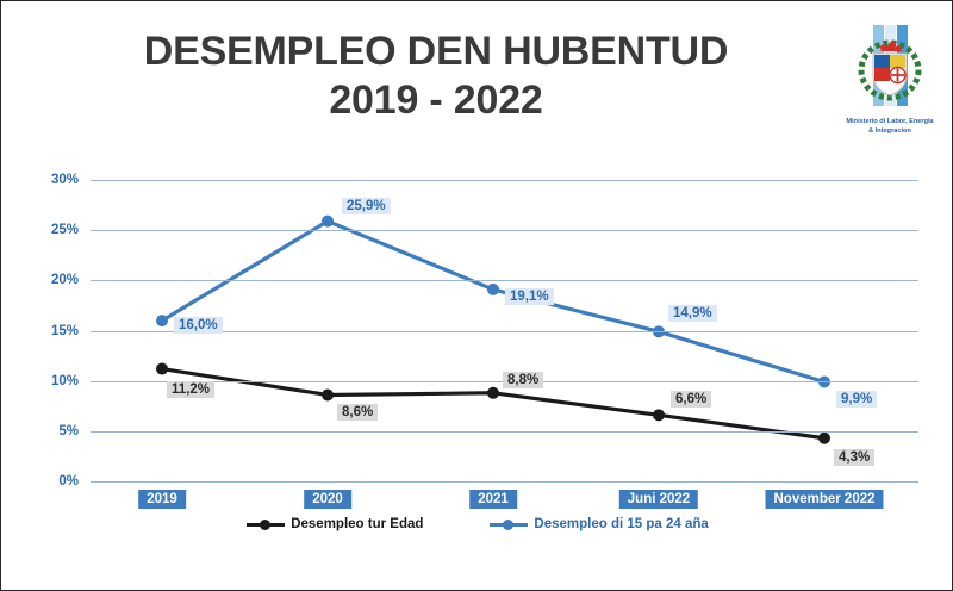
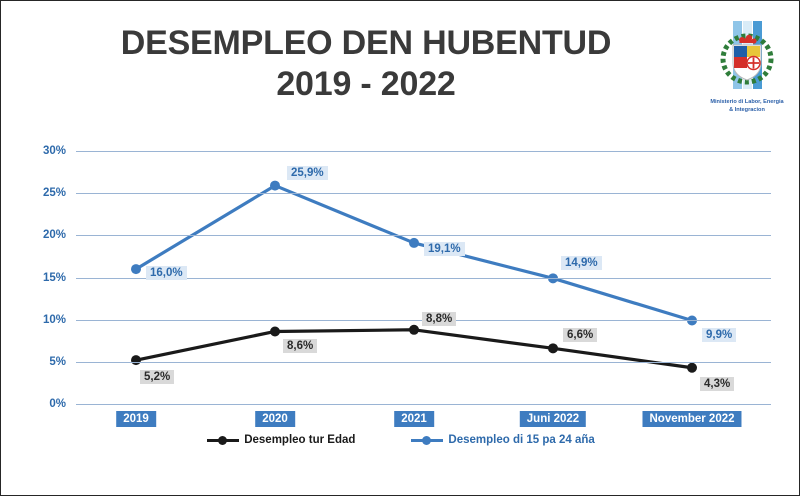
Desempleo tur Edad/2019: 11,2% -> 5,2%
